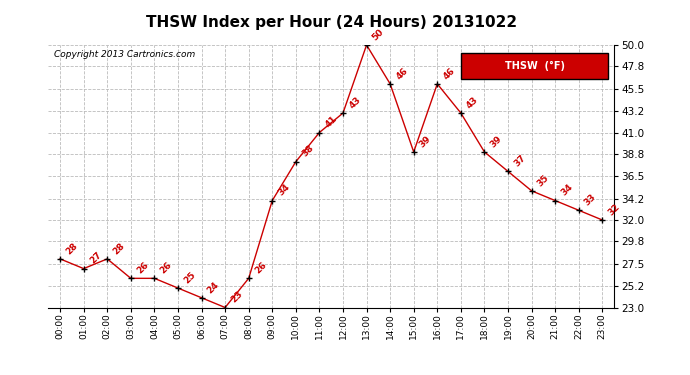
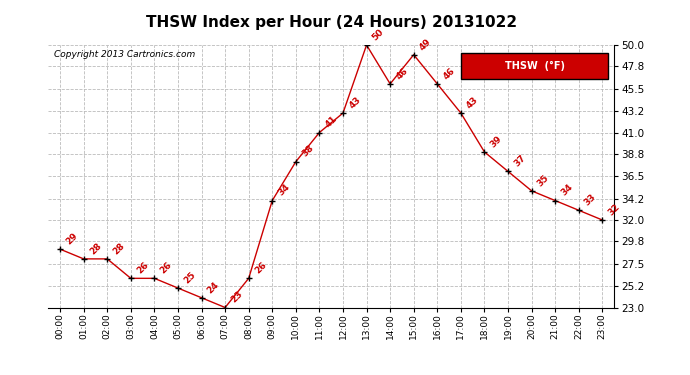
00:00: 28 -> 29
01:00: 27 -> 28
15:00: 39 -> 49
